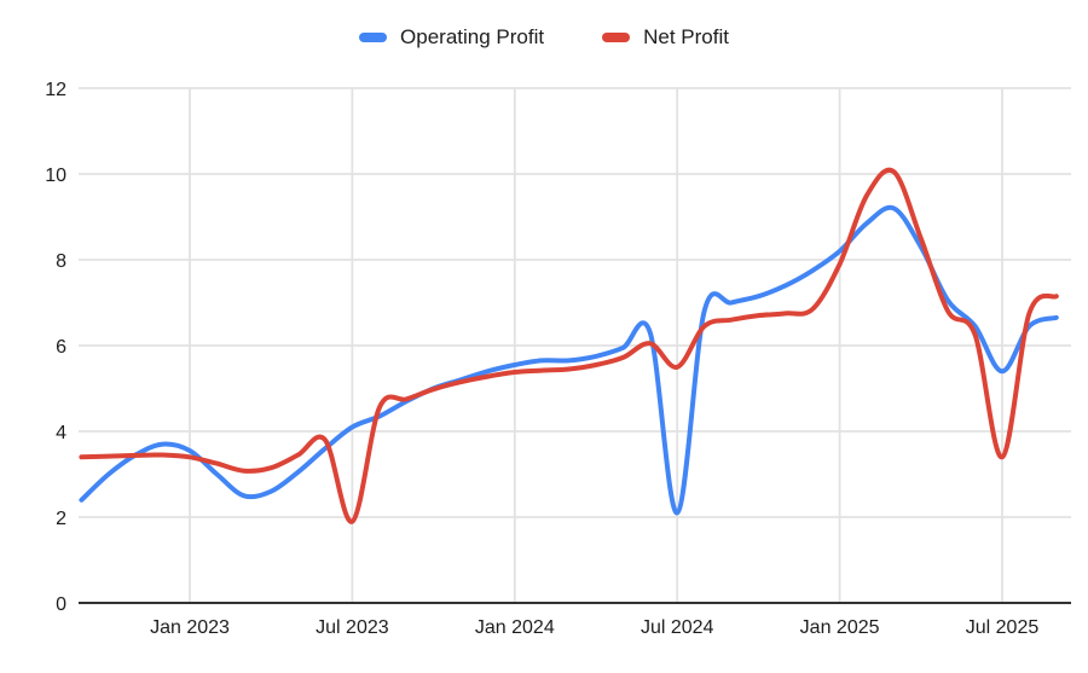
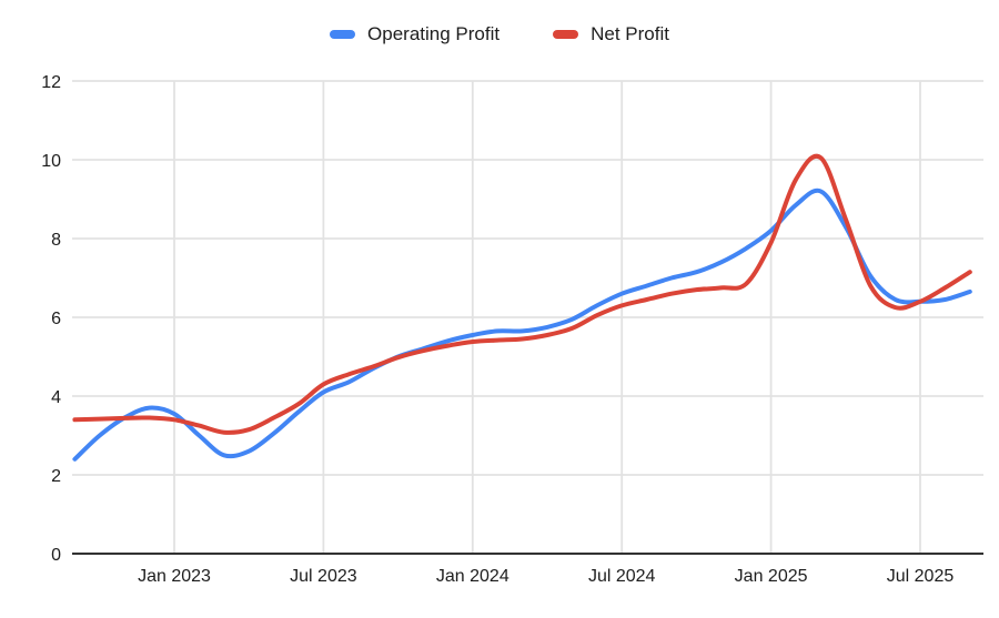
Net Profit/Jul 2023: 1.9 -> 4.3
Operating Profit/Jul 2024: 2.1 -> 6.6
Net Profit/Jul 2024: 5.5 -> 6.3
Operating Profit/Jul 2025: 5.4 -> 6.4
Net Profit/Jul 2025: 3.4 -> 6.4
